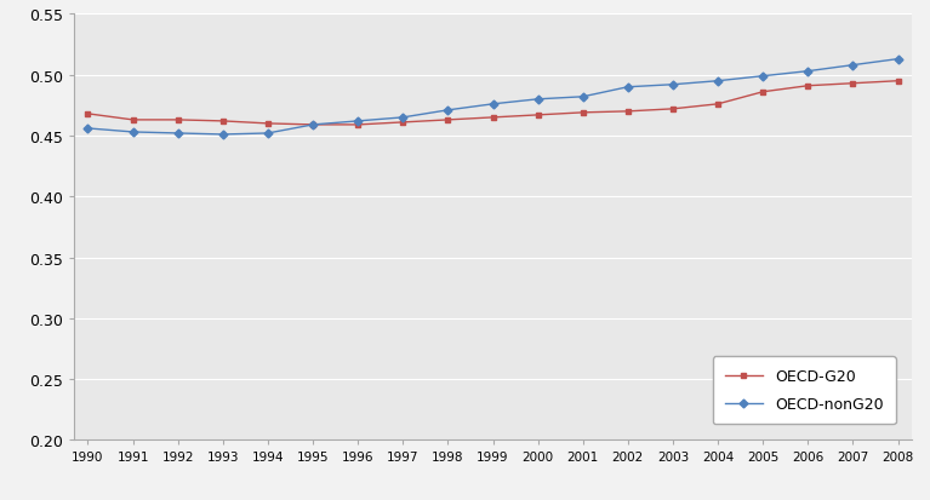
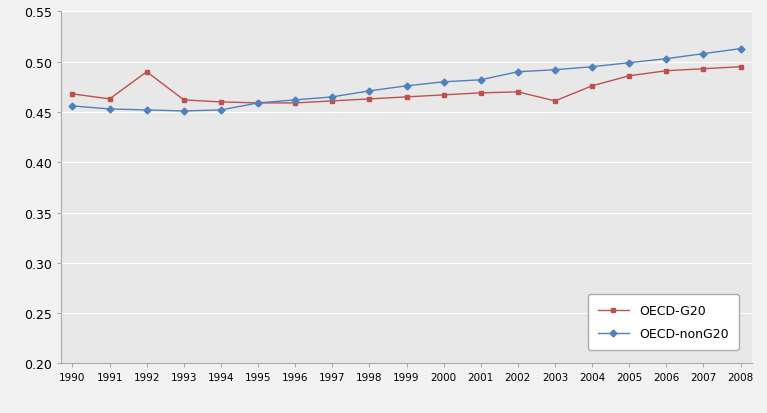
OECD-G20/1992: 0.463 -> 0.490
OECD-G20/2003: 0.472 -> 0.461
